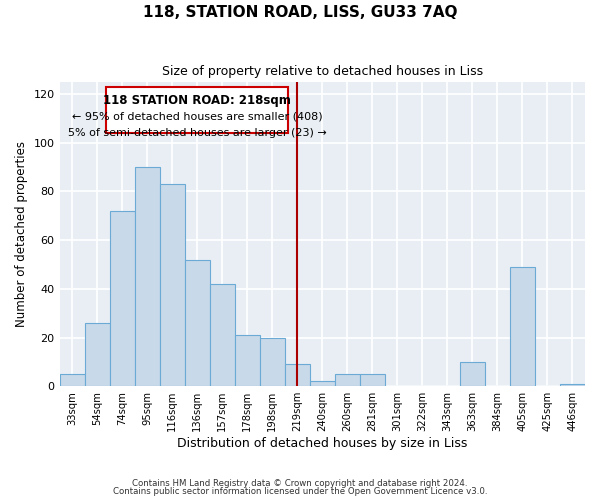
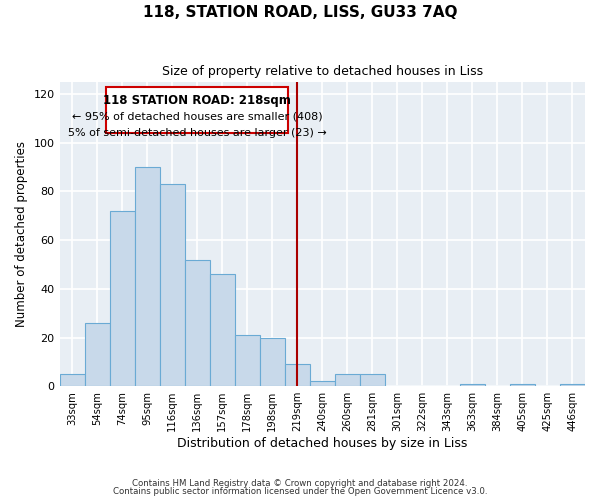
157sqm: 42 -> 46
363sqm: 10 -> 1
405sqm: 49 -> 1
